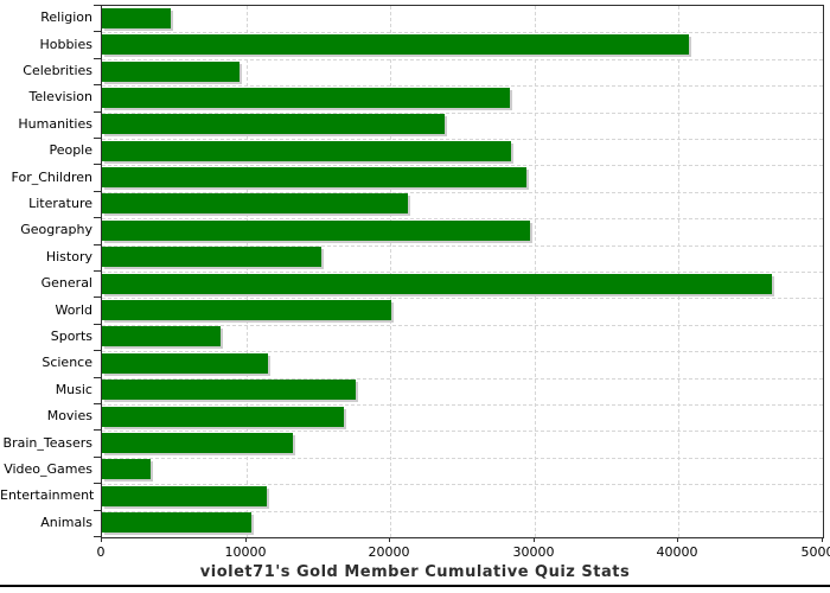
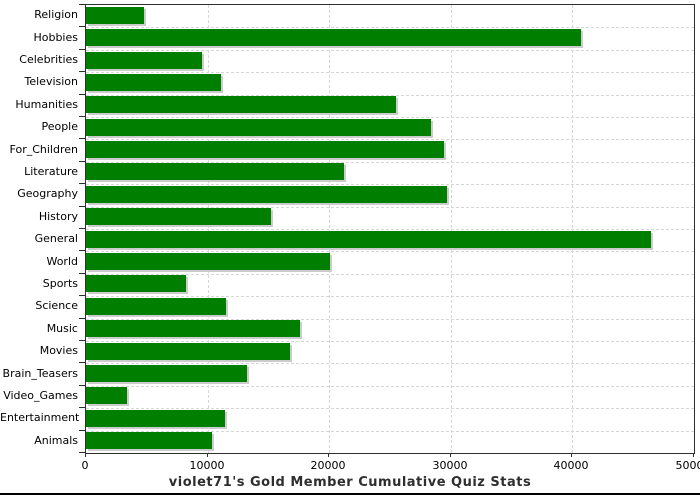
Television: 28300 -> 11100
Humanities: 23800 -> 25500
